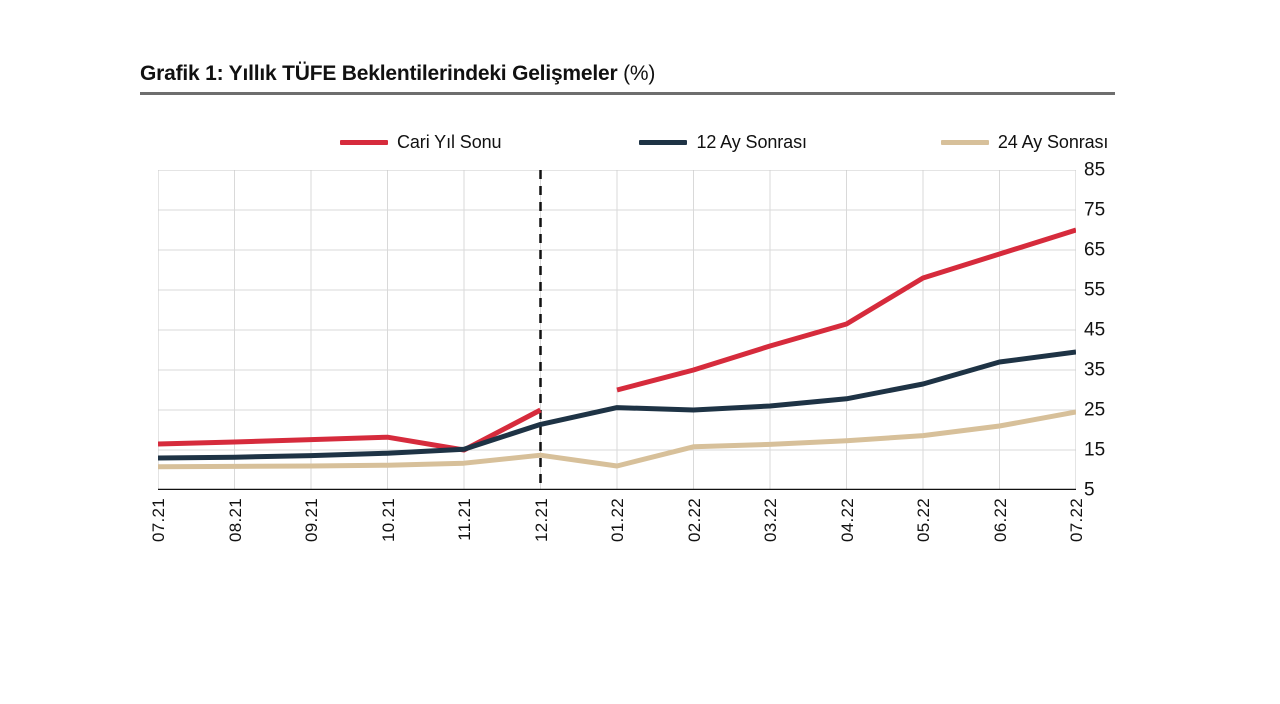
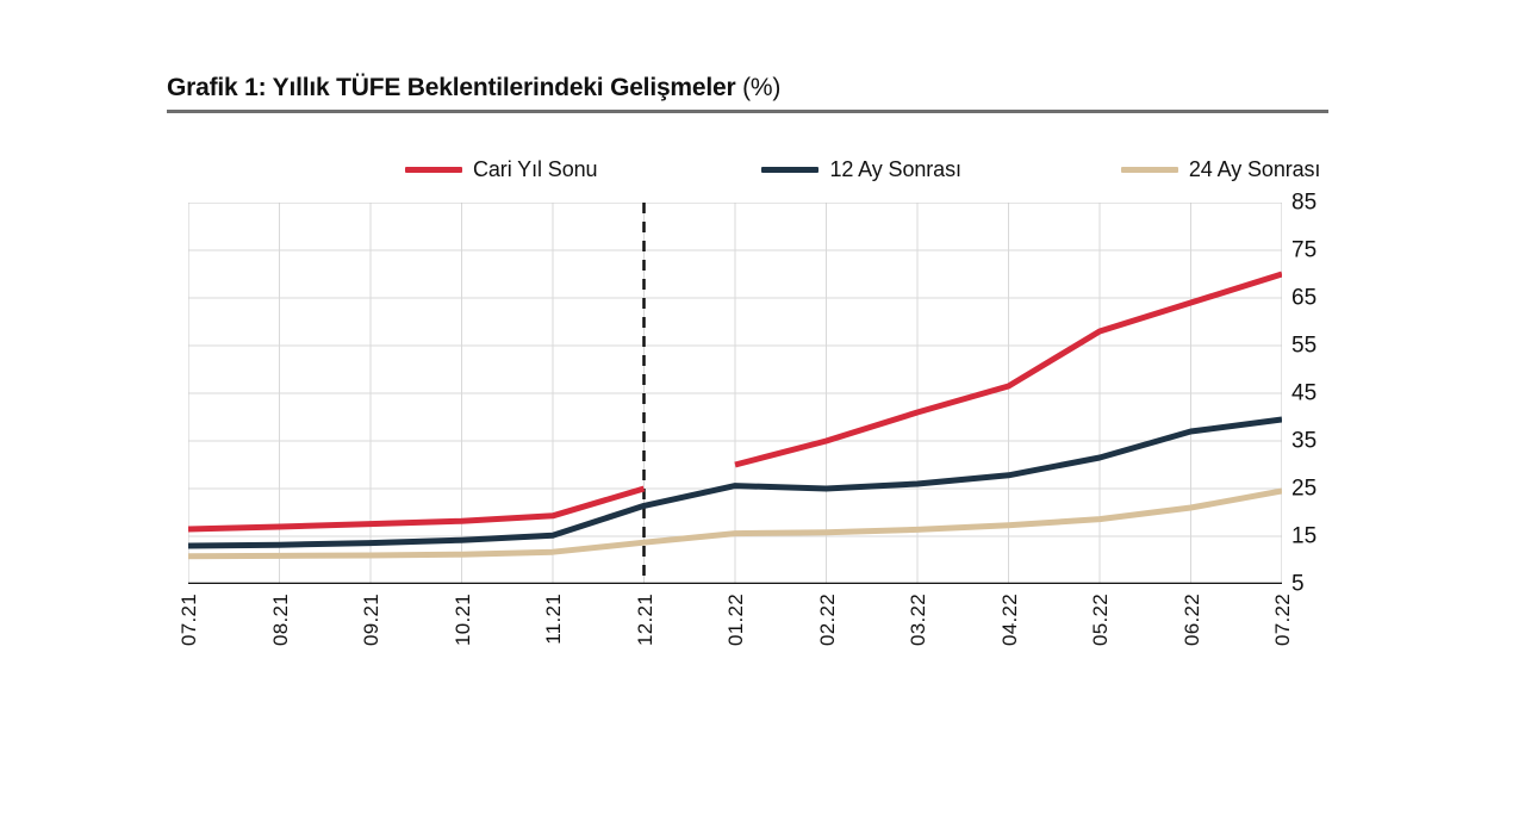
Cari Yıl Sonu/11.21: 15 -> 19
24 Ay Sonrası/01.22: 11 -> 16
